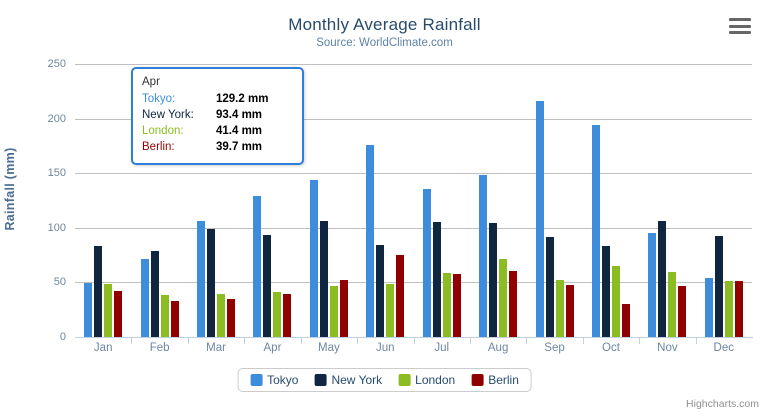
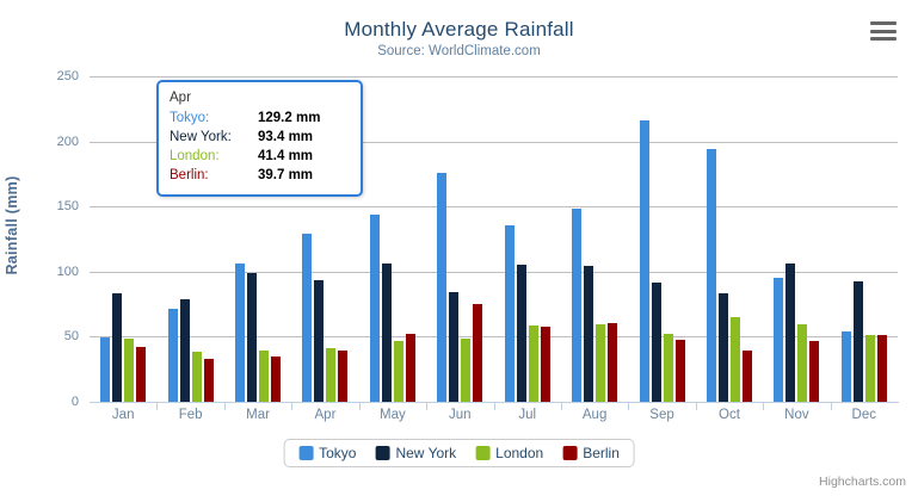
London/Aug: 71 -> 60
Berlin/Oct: 30 -> 39
